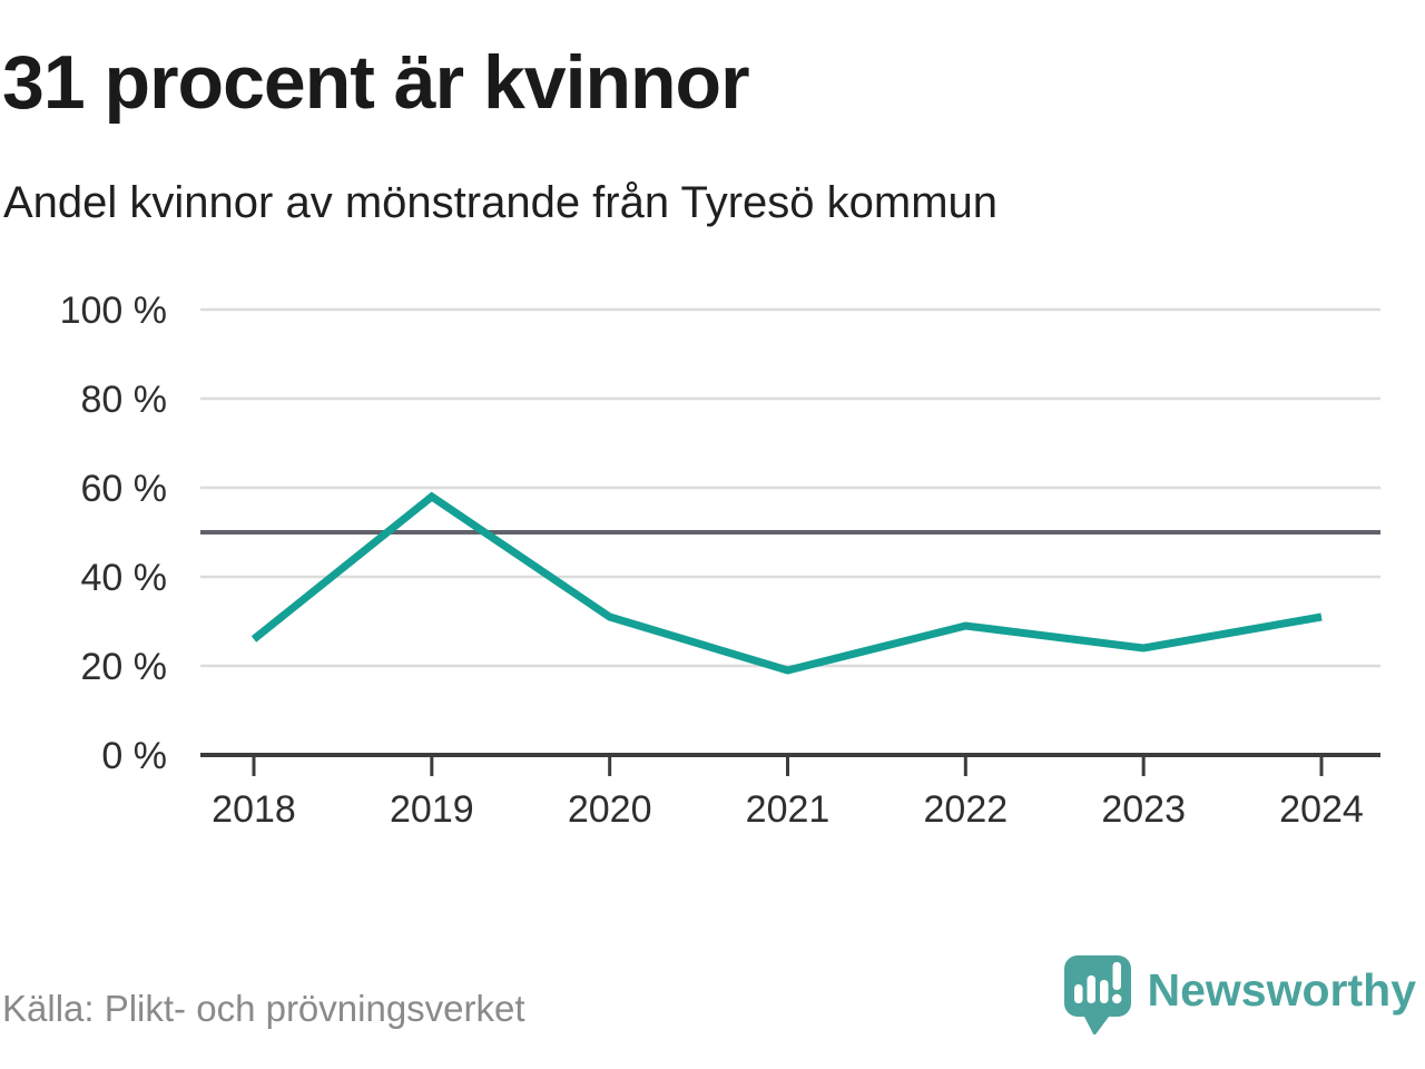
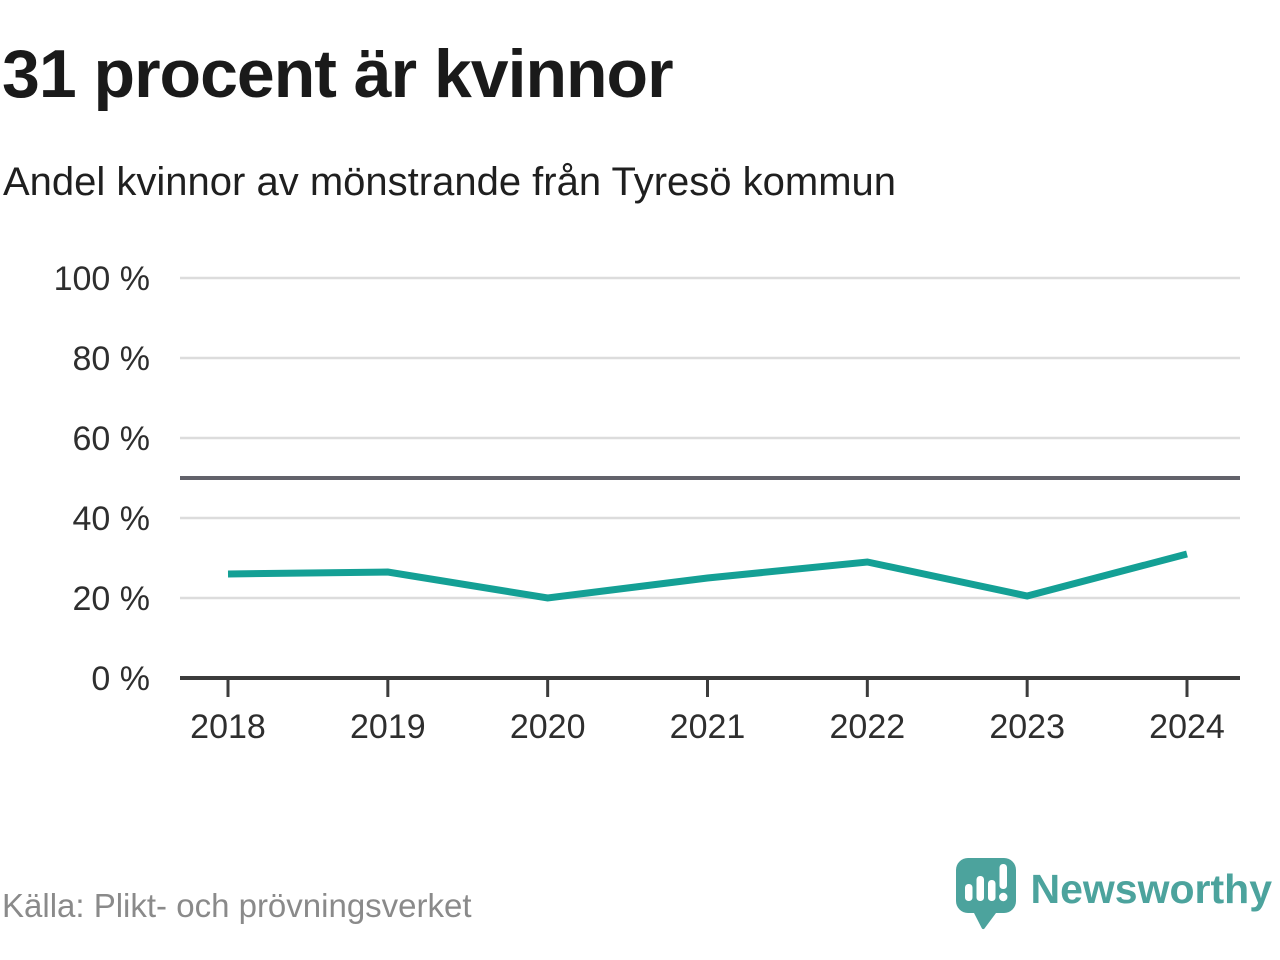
2019: 58% -> 26%
2020: 31% -> 20%
2021: 19% -> 25%
2023: 24% -> 20%
